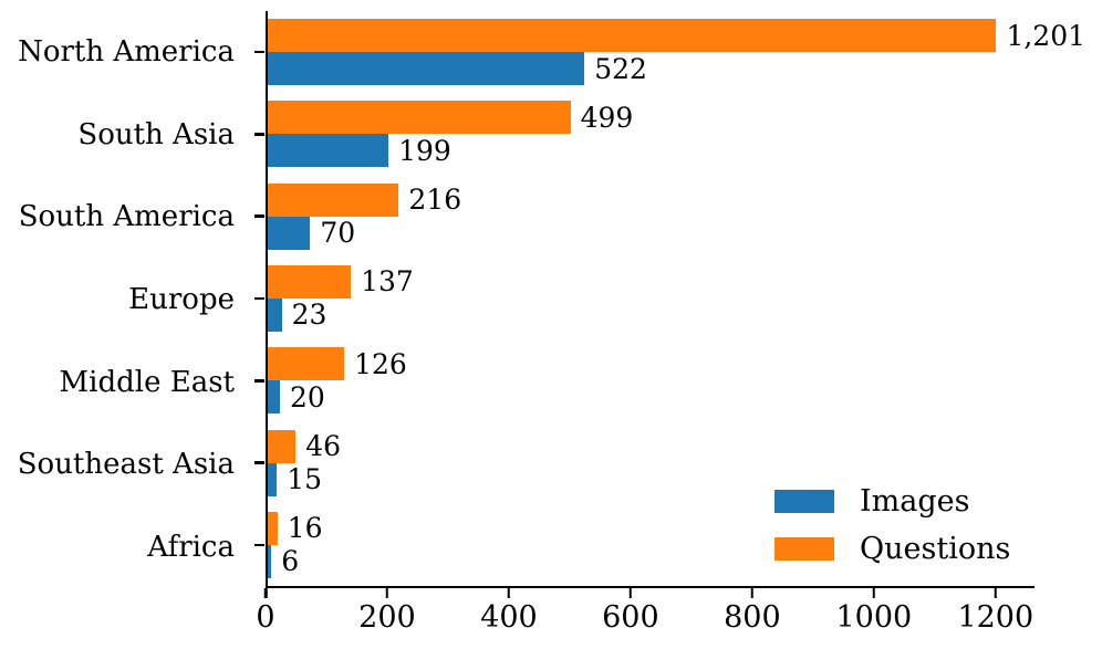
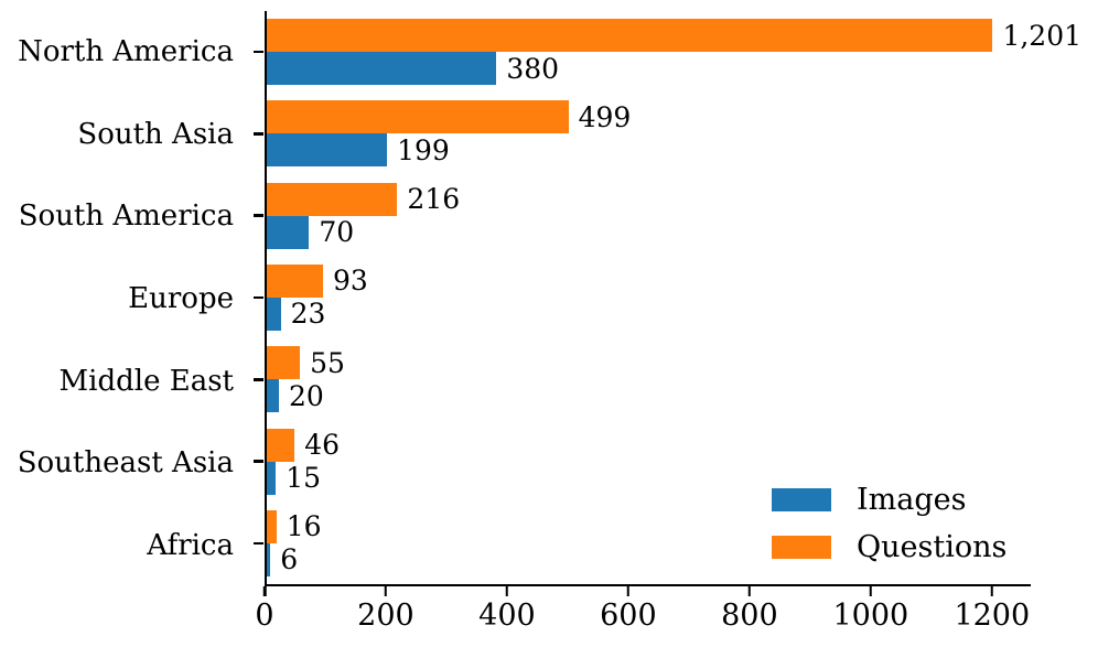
Images/North America: 522 -> 380
Questions/Europe: 137 -> 93
Questions/Middle East: 126 -> 55
